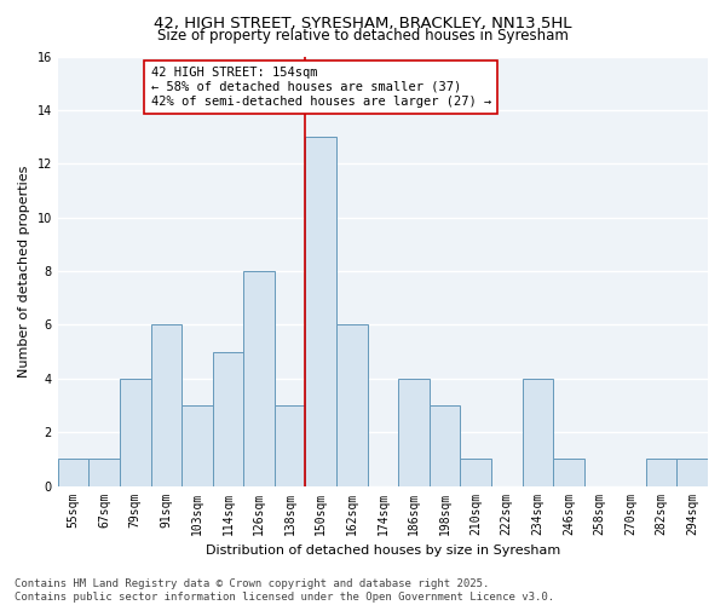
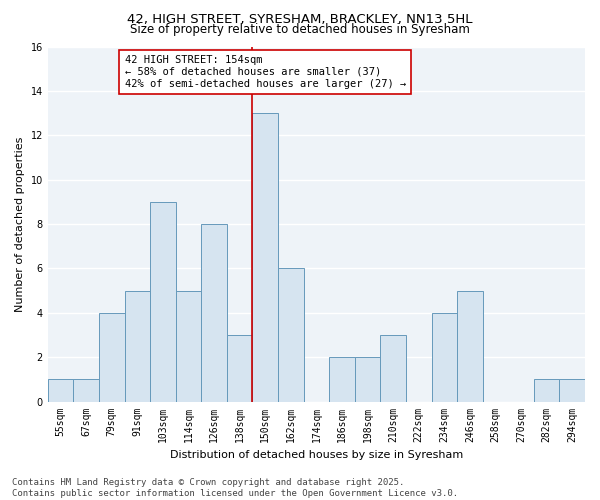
91sqm: 6 -> 5
103sqm: 3 -> 9
186sqm: 4 -> 2
198sqm: 3 -> 2
210sqm: 1 -> 3
246sqm: 1 -> 5
